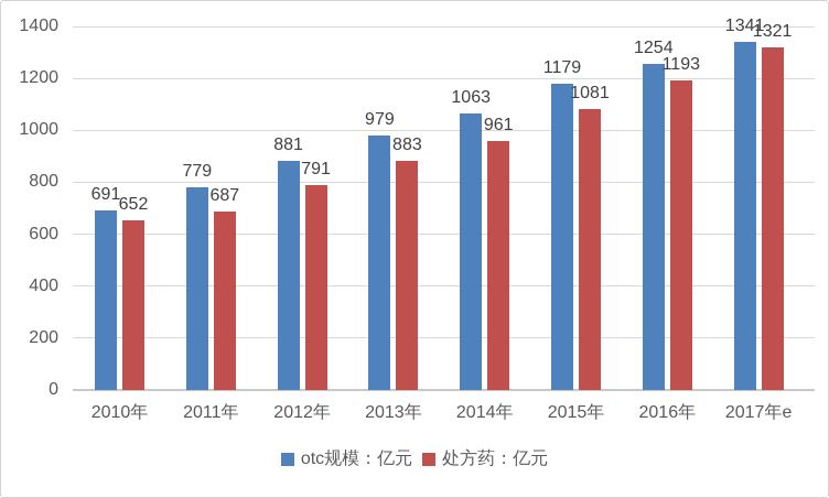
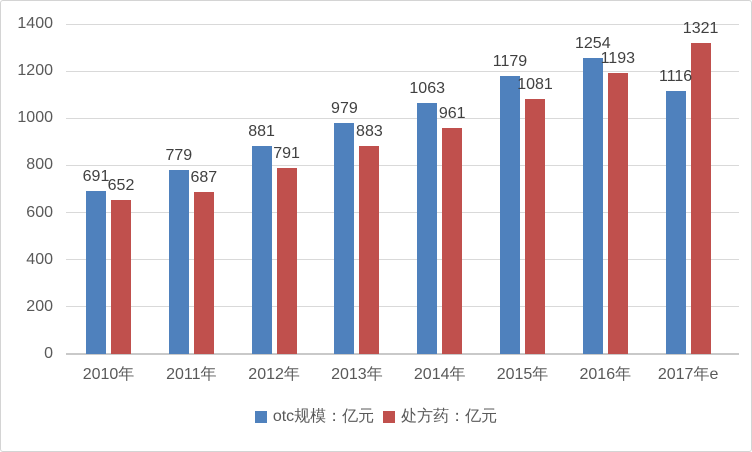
otc规模：亿元/2017年e: 1341 -> 1116
